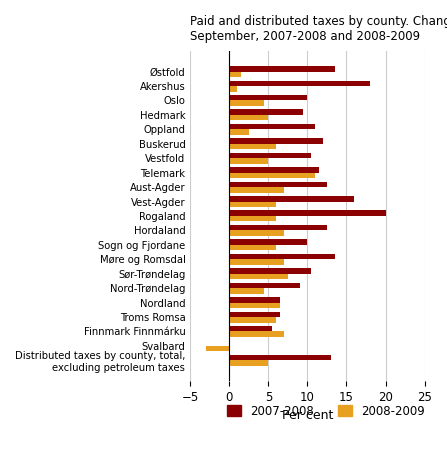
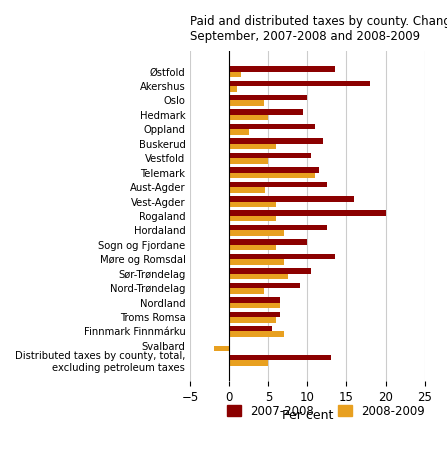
2008-2009/Aust-Agder: 7.0 -> 4.6
2008-2009/Svalbard: -3.0 -> -2.0
